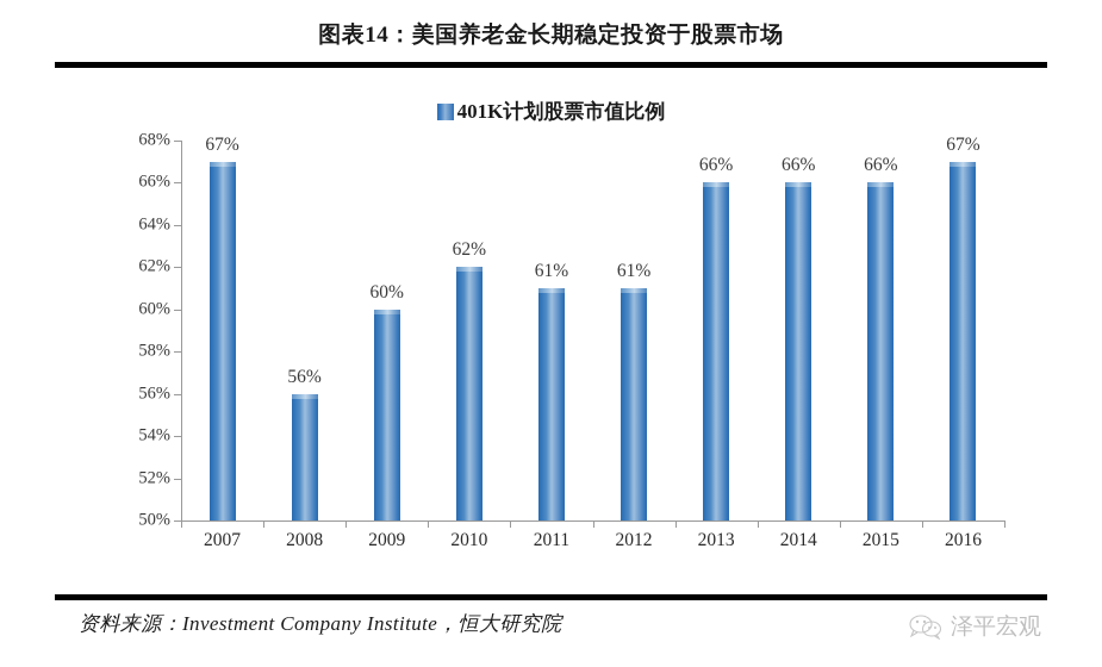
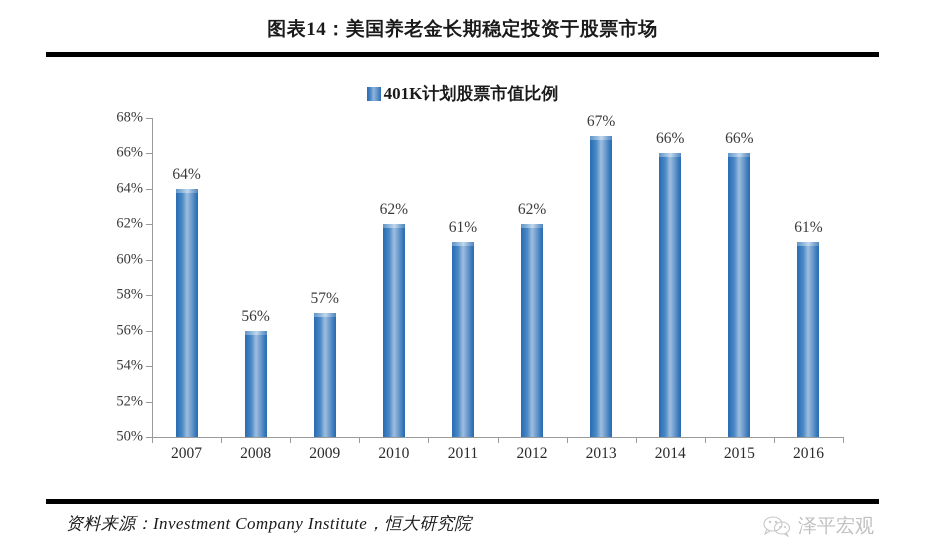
2007: 67% -> 64%
2009: 60% -> 57%
2012: 61% -> 62%
2013: 66% -> 67%
2016: 67% -> 61%
